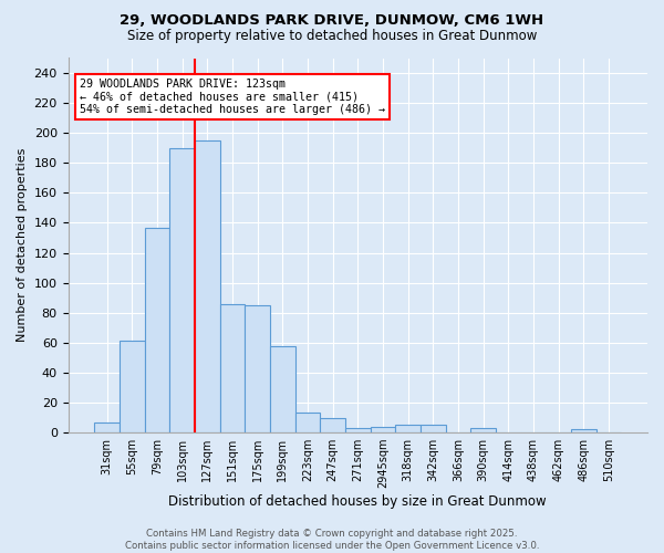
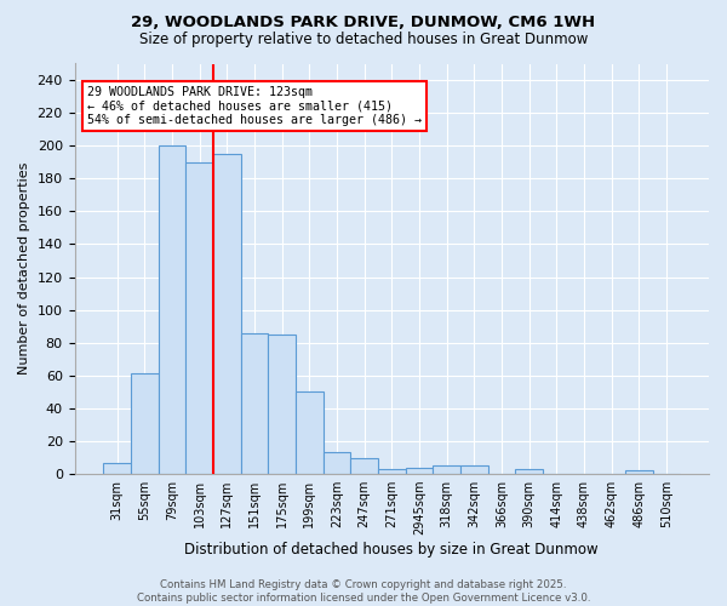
79sqm: 137 -> 200
199sqm: 58 -> 50
